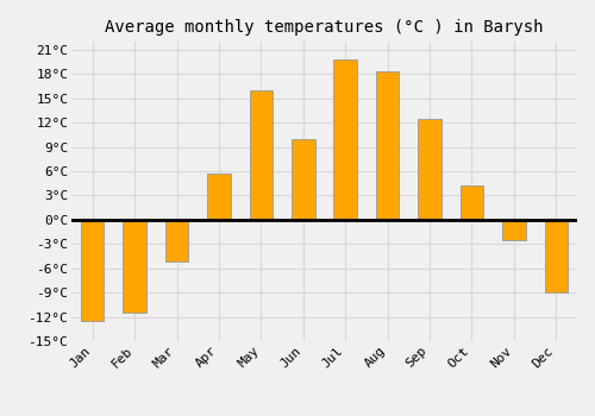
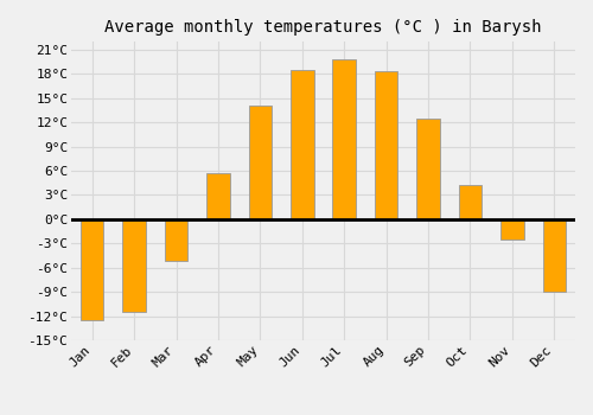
May: 16.0°C -> 14.0°C
Jun: 10.0°C -> 18.5°C
